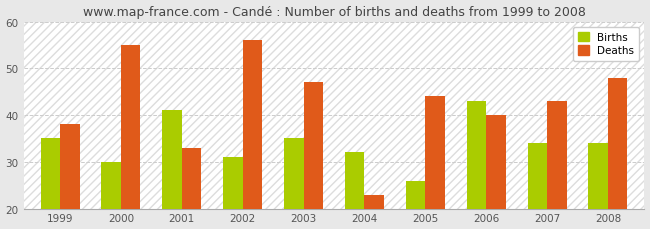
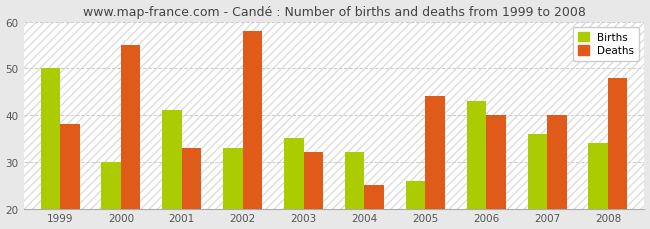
Births/1999: 35 -> 50
Births/2002: 31 -> 33
Deaths/2002: 56 -> 58
Deaths/2003: 47 -> 32
Deaths/2004: 23 -> 25
Births/2007: 34 -> 36
Deaths/2007: 43 -> 40
